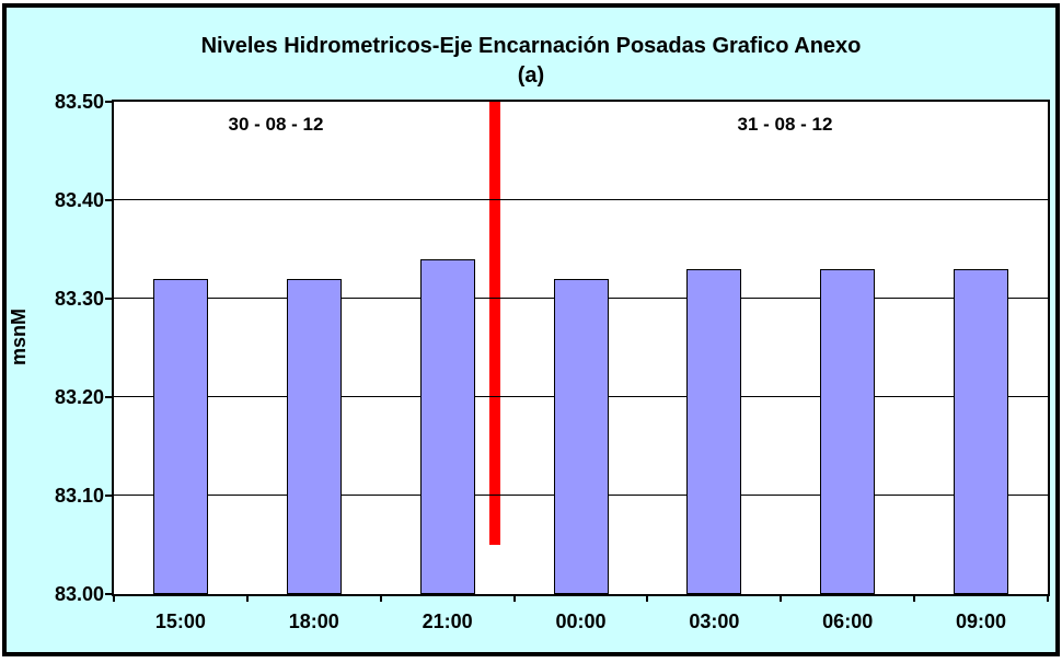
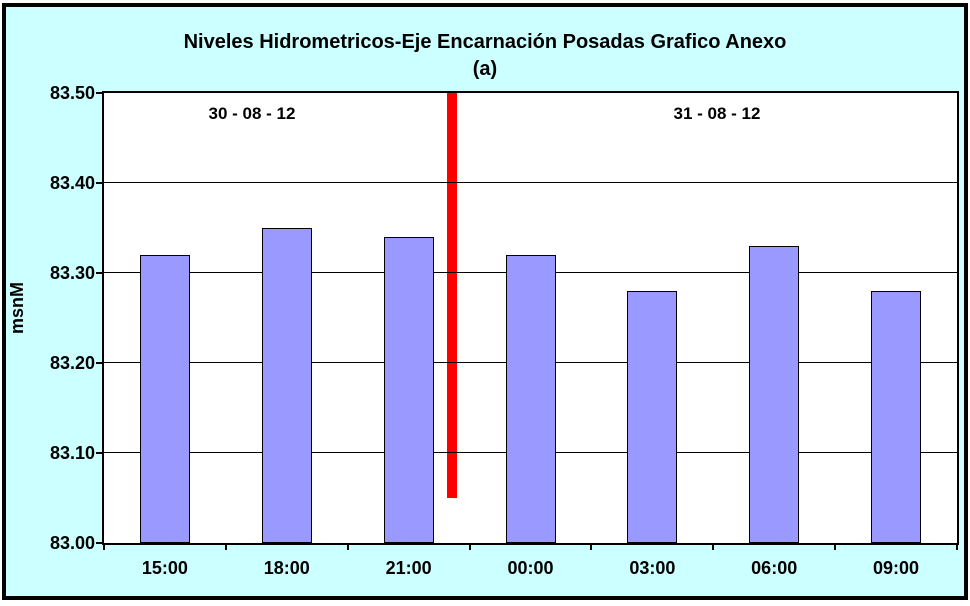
18:00: 83.32 -> 83.35
03:00: 83.33 -> 83.28
09:00: 83.33 -> 83.28
